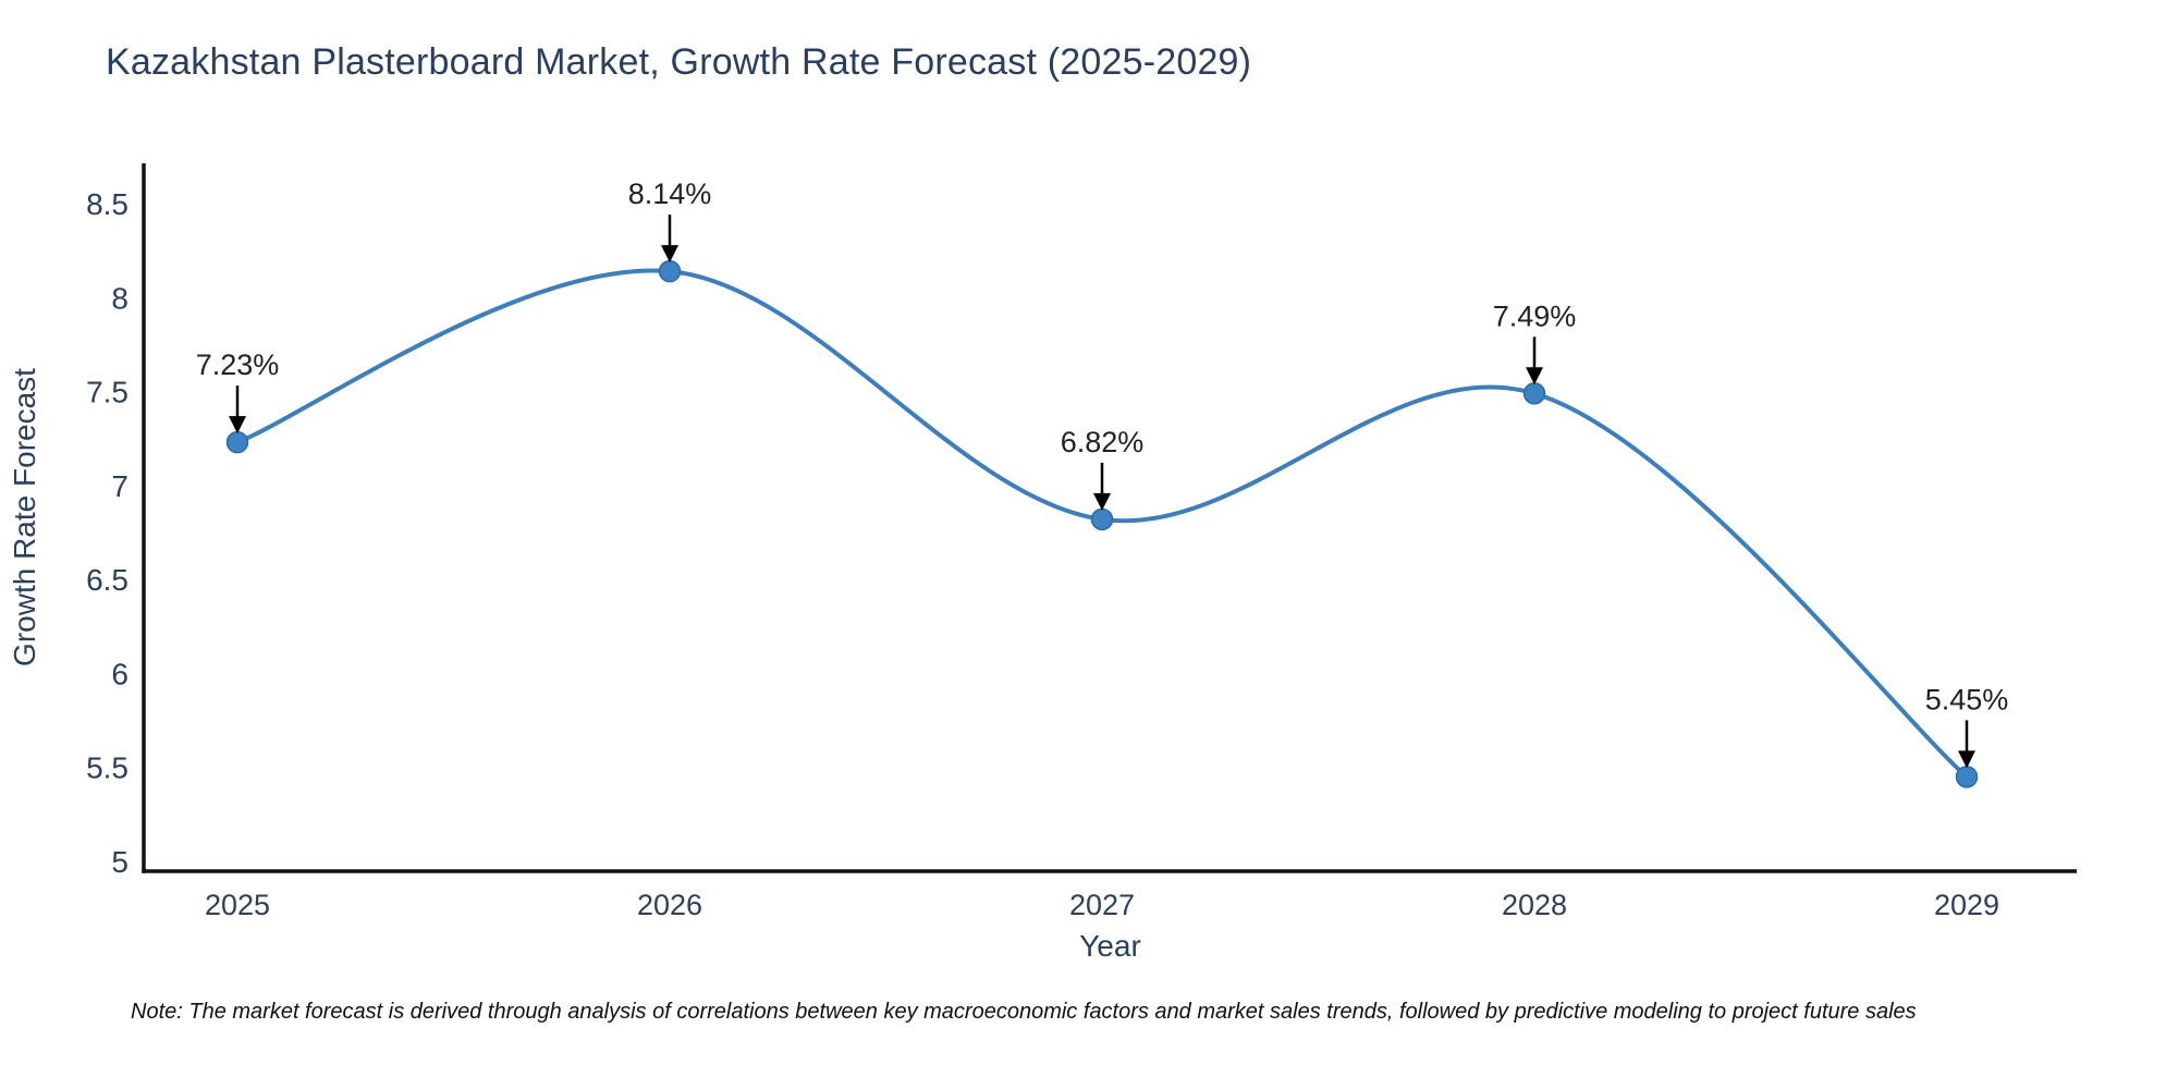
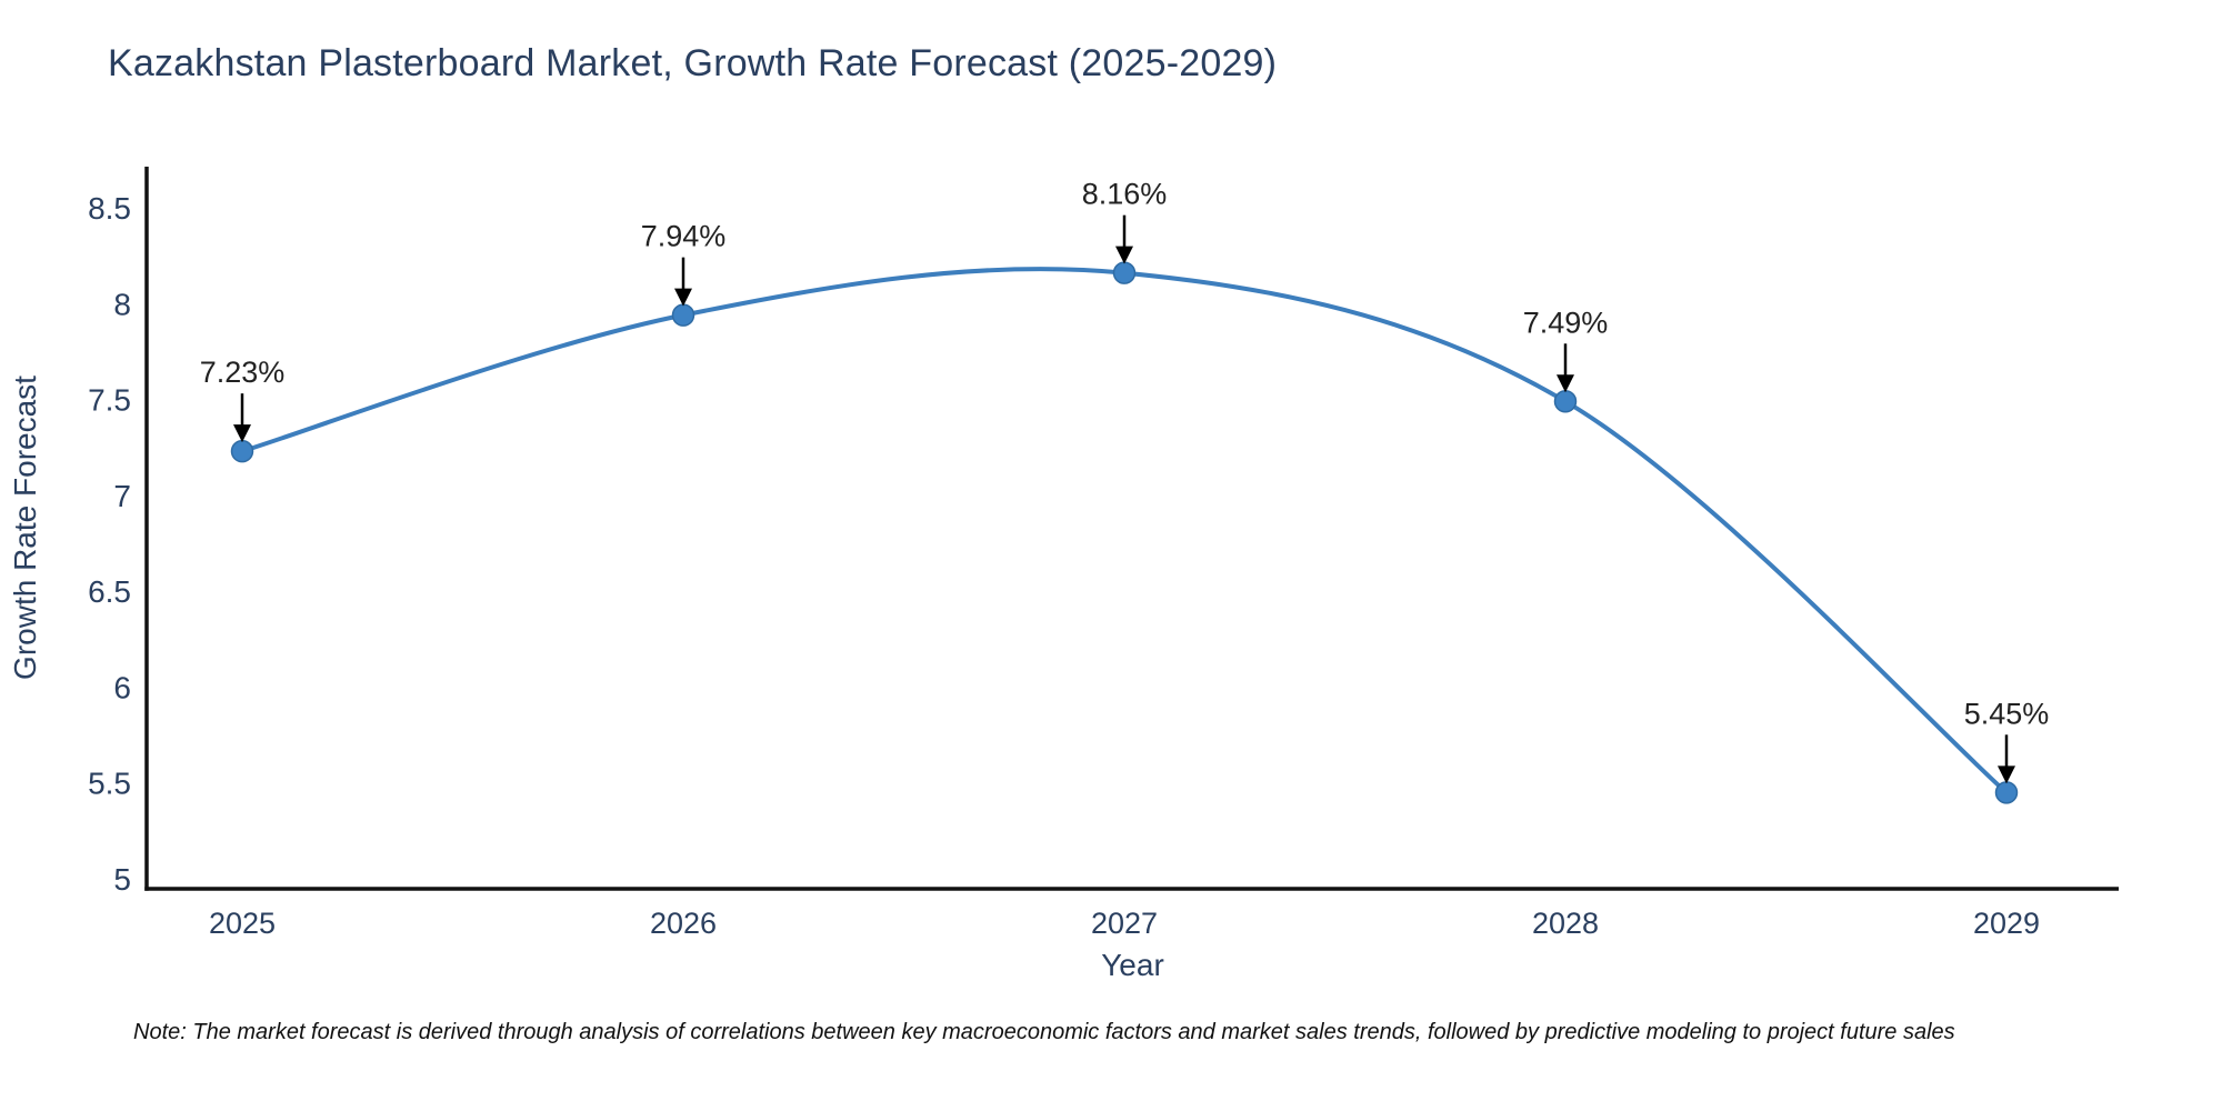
2026: 8.14% -> 7.94%
2027: 6.82% -> 8.16%
